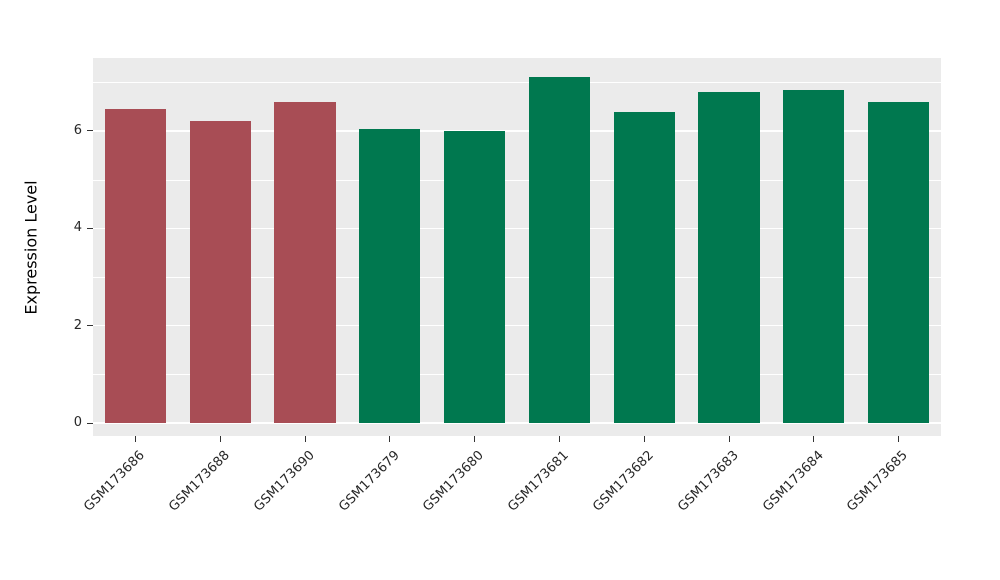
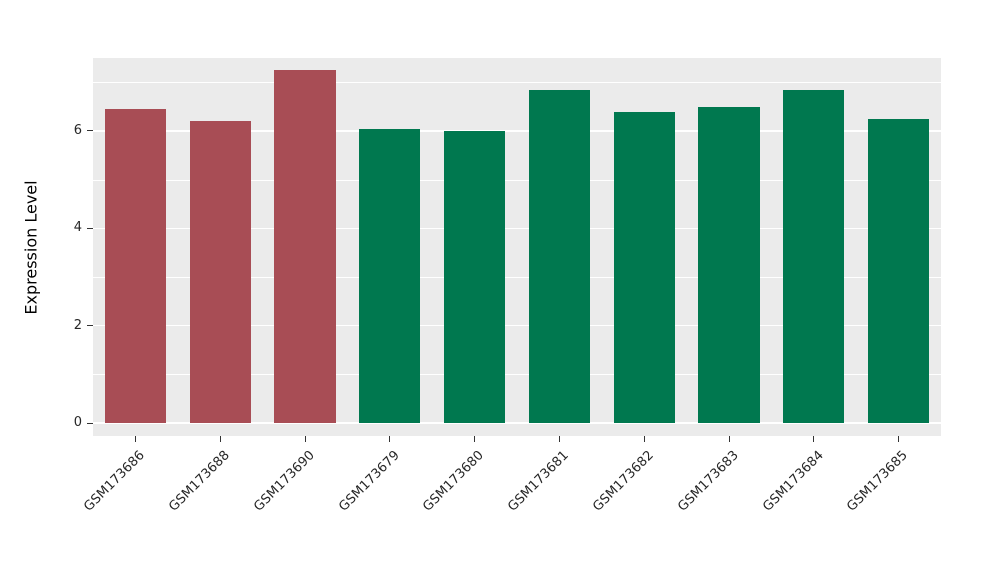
GSM173690: 6.6 -> 7.2
GSM173681: 7.1 -> 6.8
GSM173683: 6.8 -> 6.5
GSM173685: 6.6 -> 6.2
